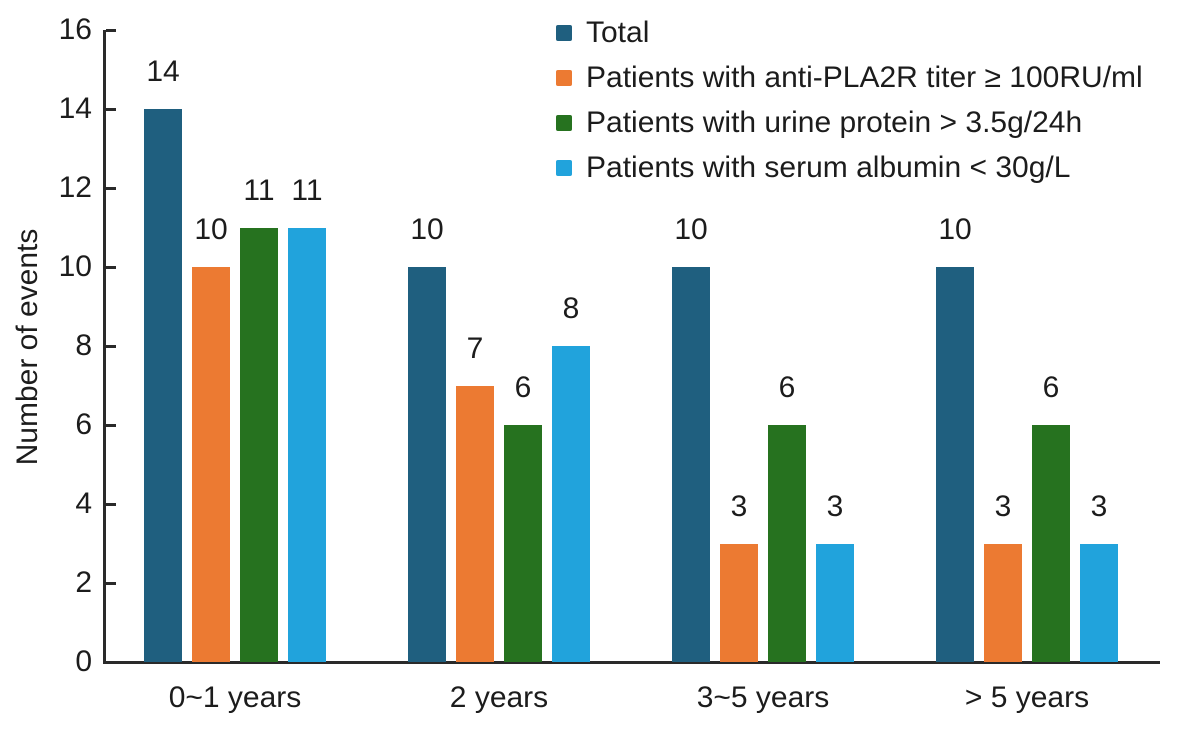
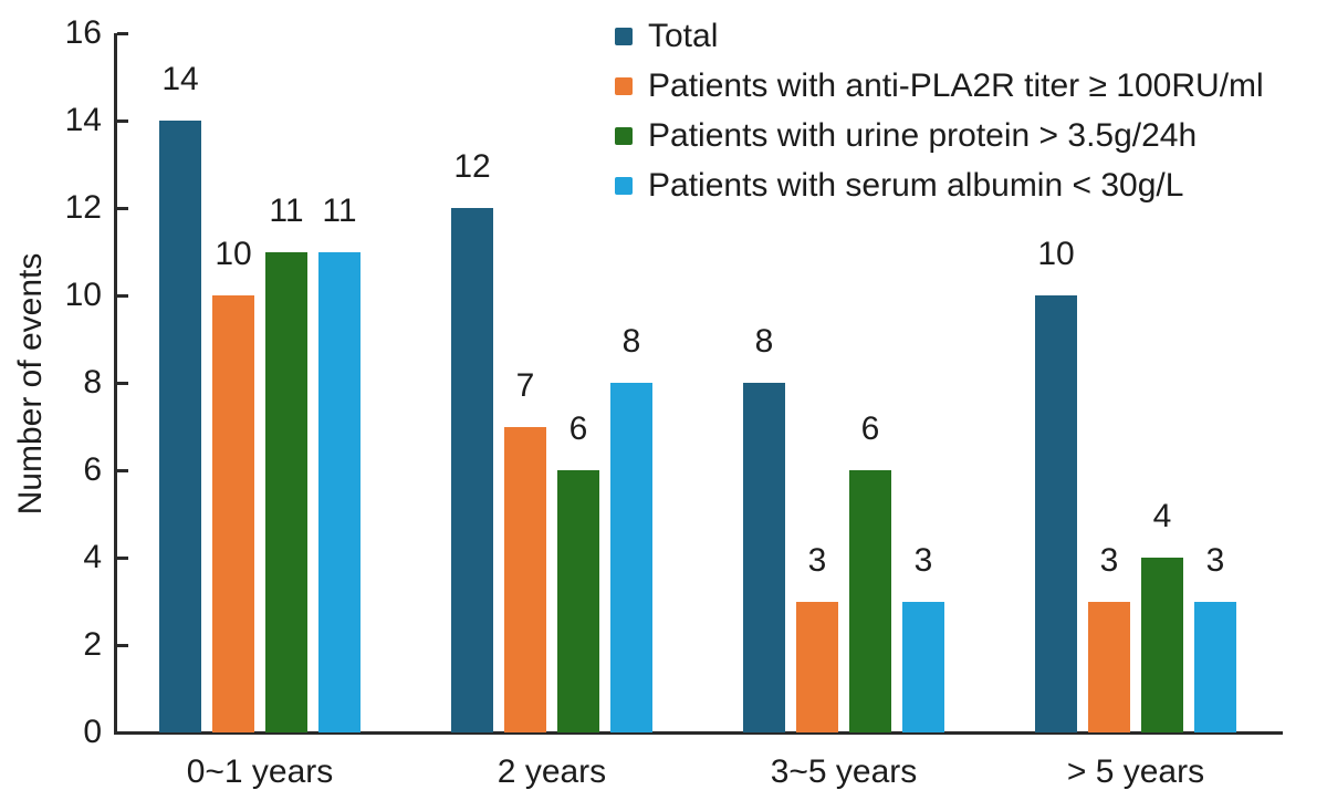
Total/2 years: 10 -> 12
Total/3~5 years: 10 -> 8
Patients with urine protein > 3.5g/24h/> 5 years: 6 -> 4
